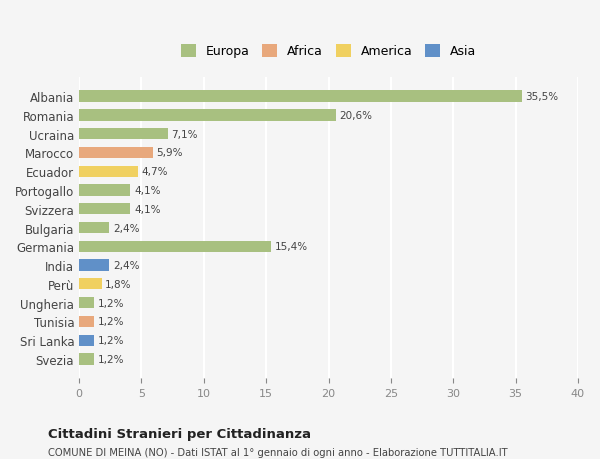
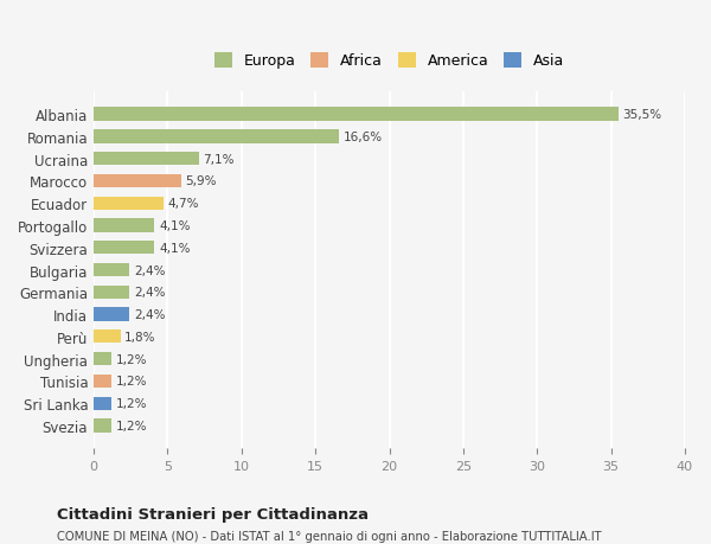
Romania: 20,6% -> 16,6%
Germania: 15,4% -> 2,4%
